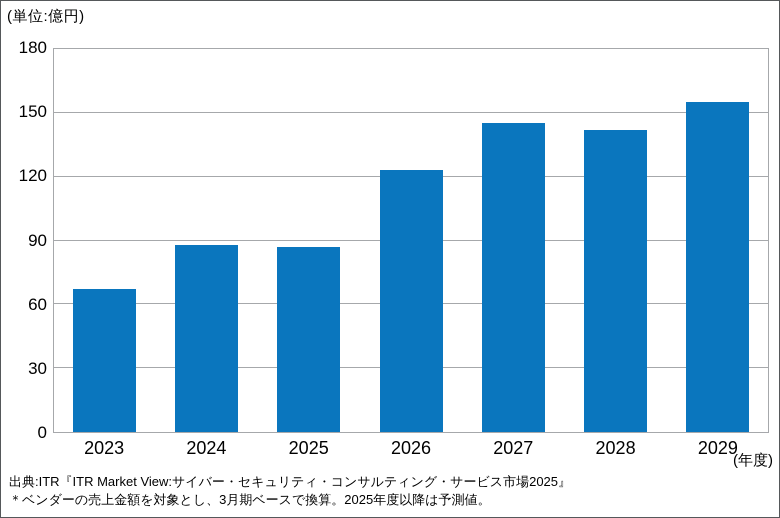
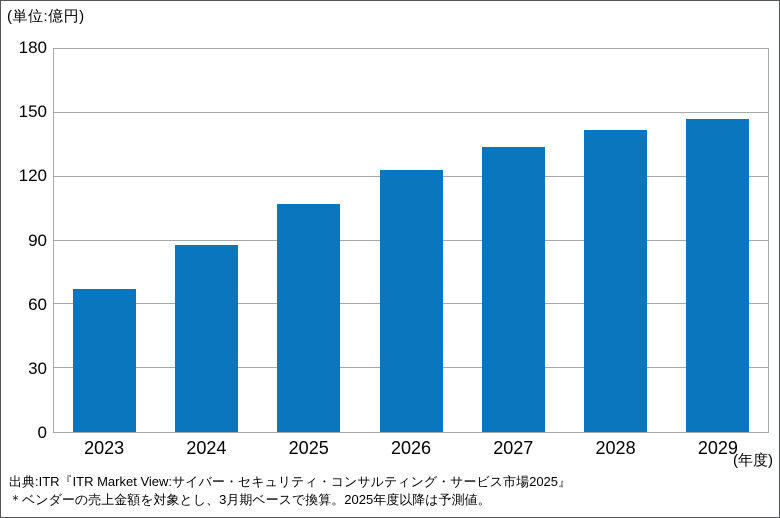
2025: 87 -> 107
2027: 145 -> 134
2029: 155 -> 147
